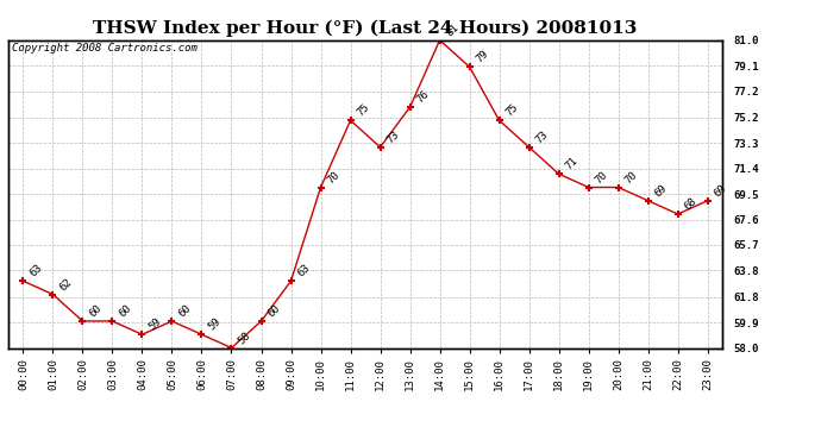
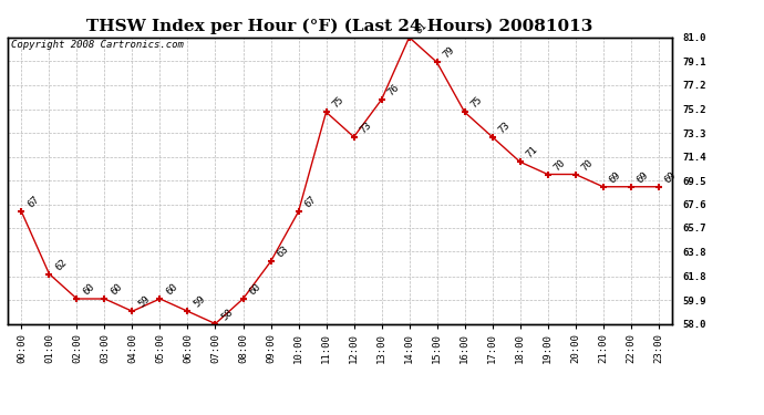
00:00: 63 -> 67
10:00: 70 -> 67
22:00: 68 -> 69
